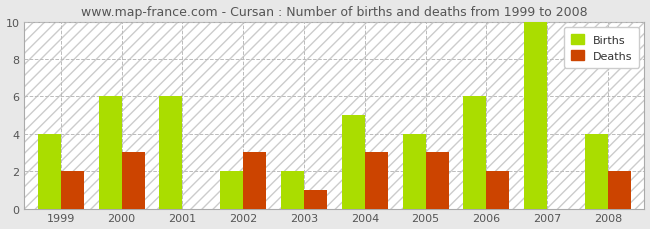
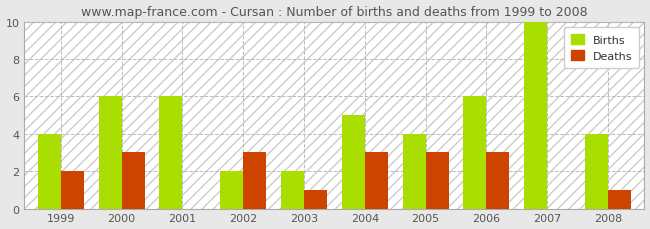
Deaths/2006: 2 -> 3
Deaths/2008: 2 -> 1
